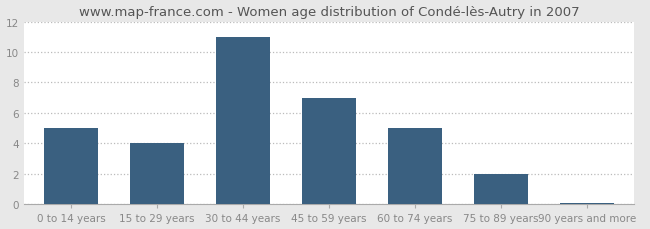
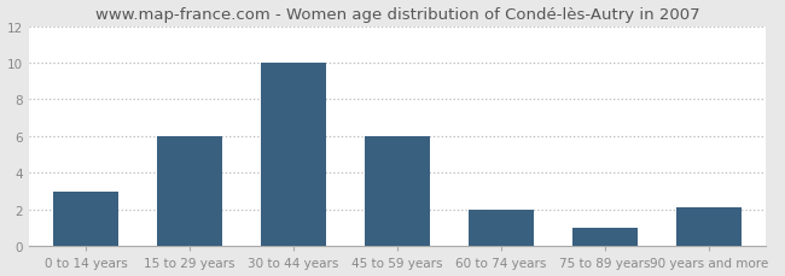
0 to 14 years: 5.0 -> 3.0
15 to 29 years: 4.0 -> 6.0
30 to 44 years: 11.0 -> 10.0
45 to 59 years: 7.0 -> 6.0
60 to 74 years: 5.0 -> 2.0
75 to 89 years: 2.0 -> 1.0
90 years and more: 0.1 -> 2.1
